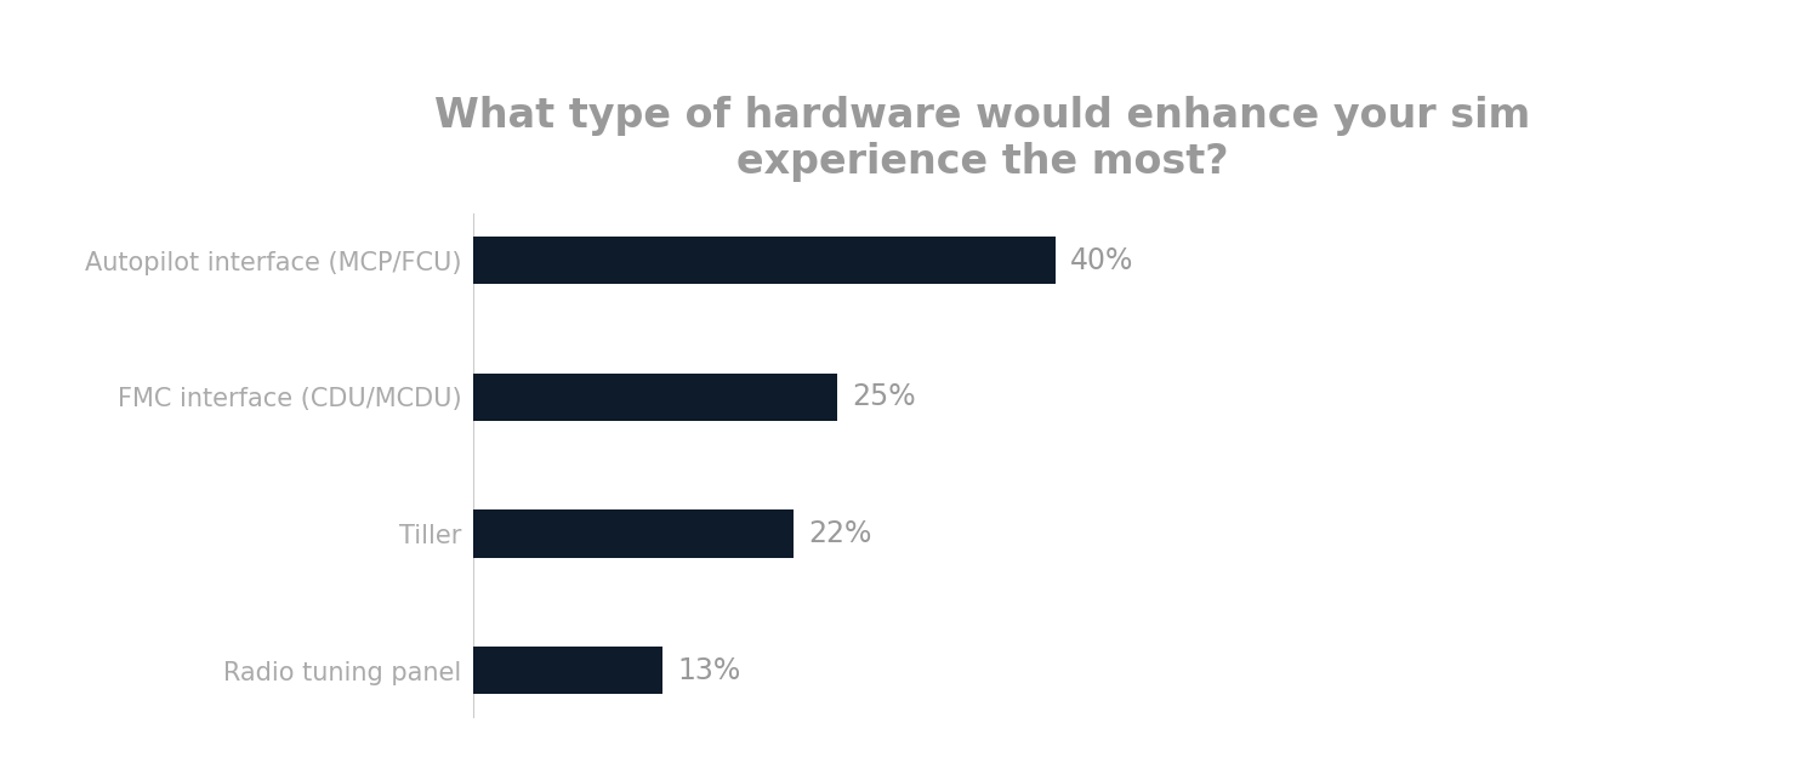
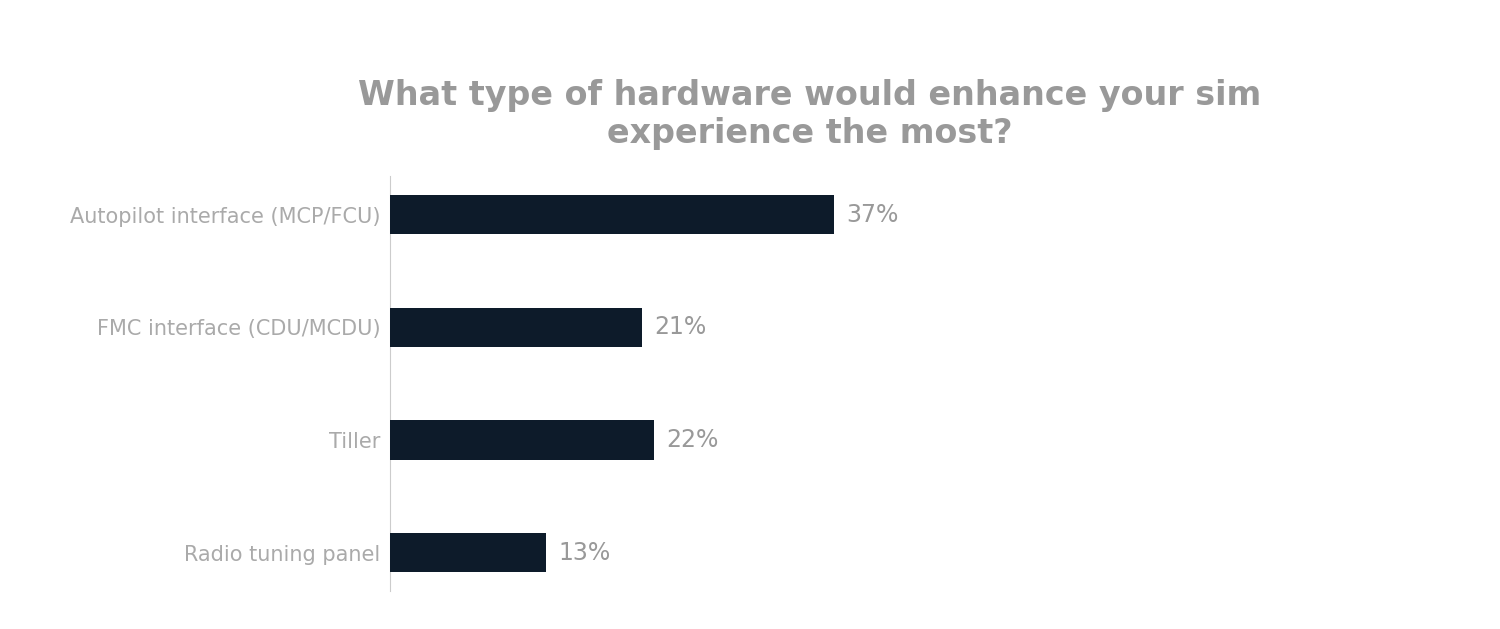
Autopilot interface (MCP/FCU): 40% -> 37%
FMC interface (CDU/MCDU): 25% -> 21%
